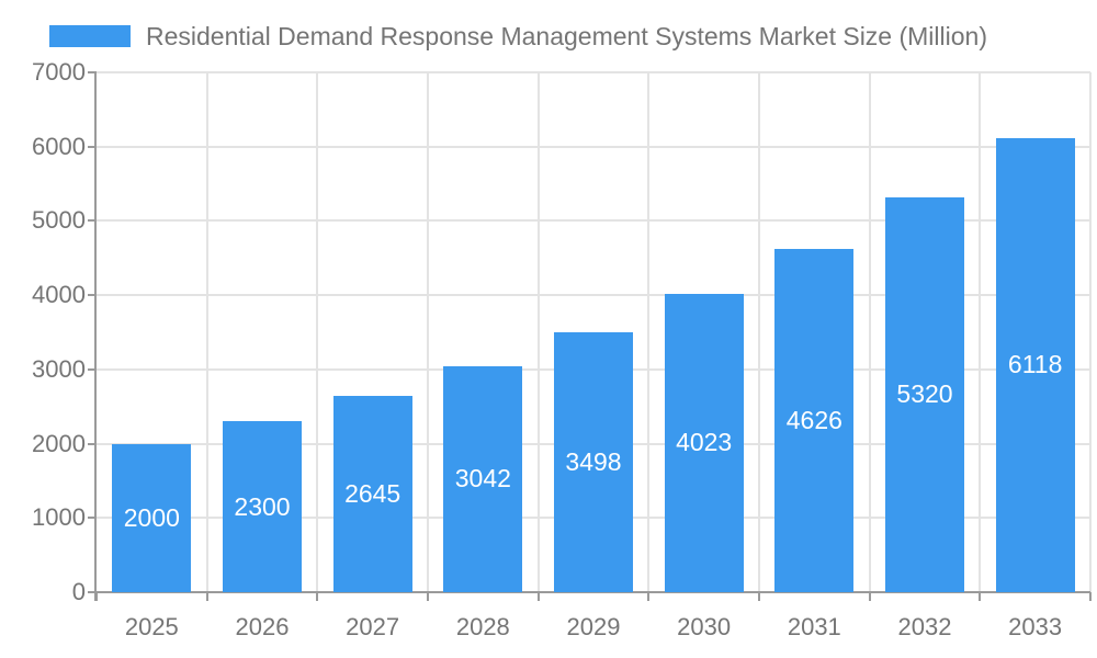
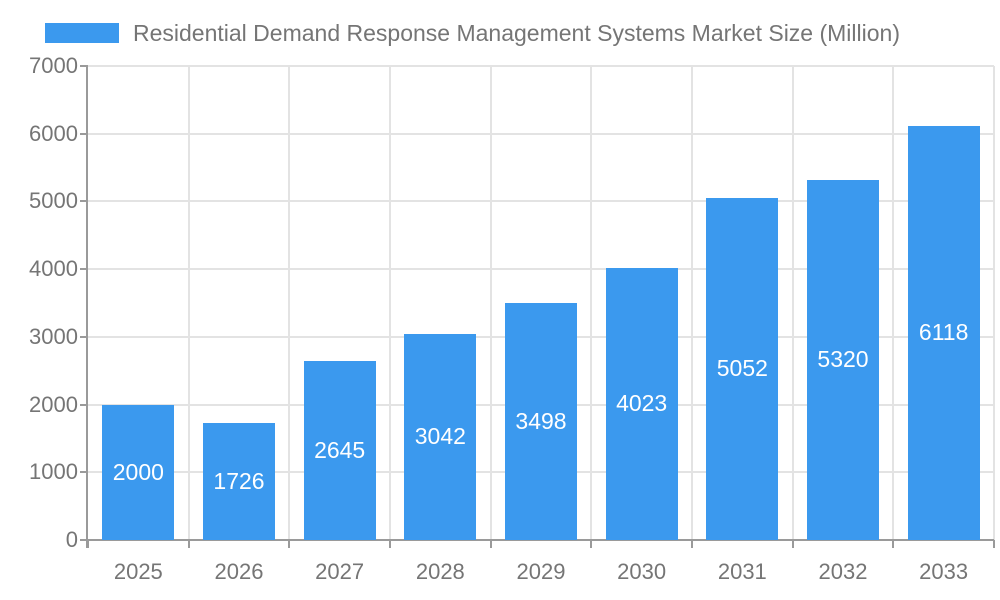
2026: 2300 -> 1726
2031: 4626 -> 5052
